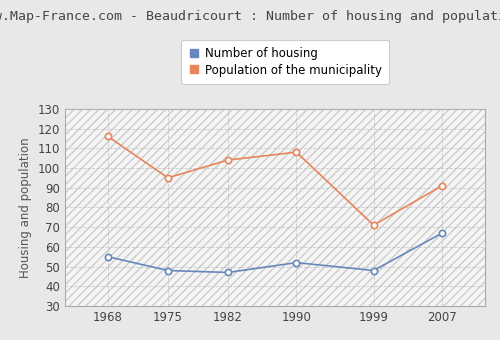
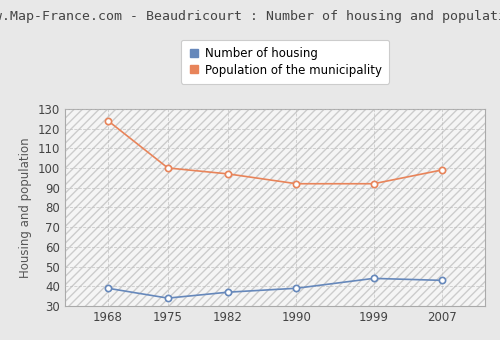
Number of housing/1968: 55 -> 39
Population of the municipality/1968: 116 -> 124
Number of housing/1975: 48 -> 34
Population of the municipality/1975: 95 -> 100
Number of housing/1982: 47 -> 37
Population of the municipality/1982: 104 -> 97
Number of housing/1990: 52 -> 39
Population of the municipality/1990: 108 -> 92
Number of housing/1999: 48 -> 44
Population of the municipality/1999: 71 -> 92
Number of housing/2007: 67 -> 43
Population of the municipality/2007: 91 -> 99
